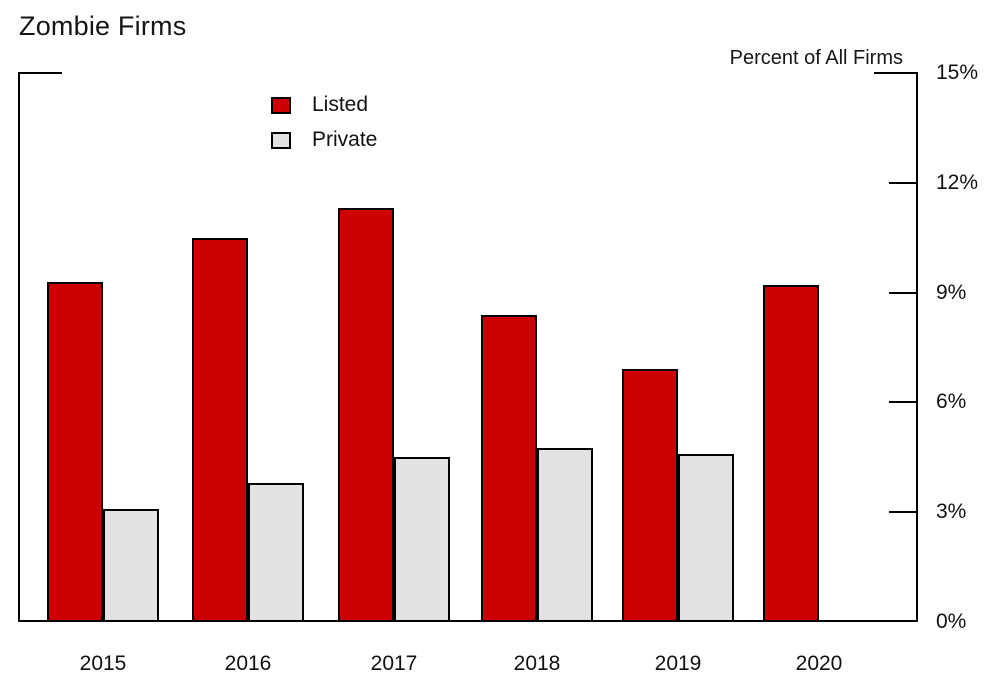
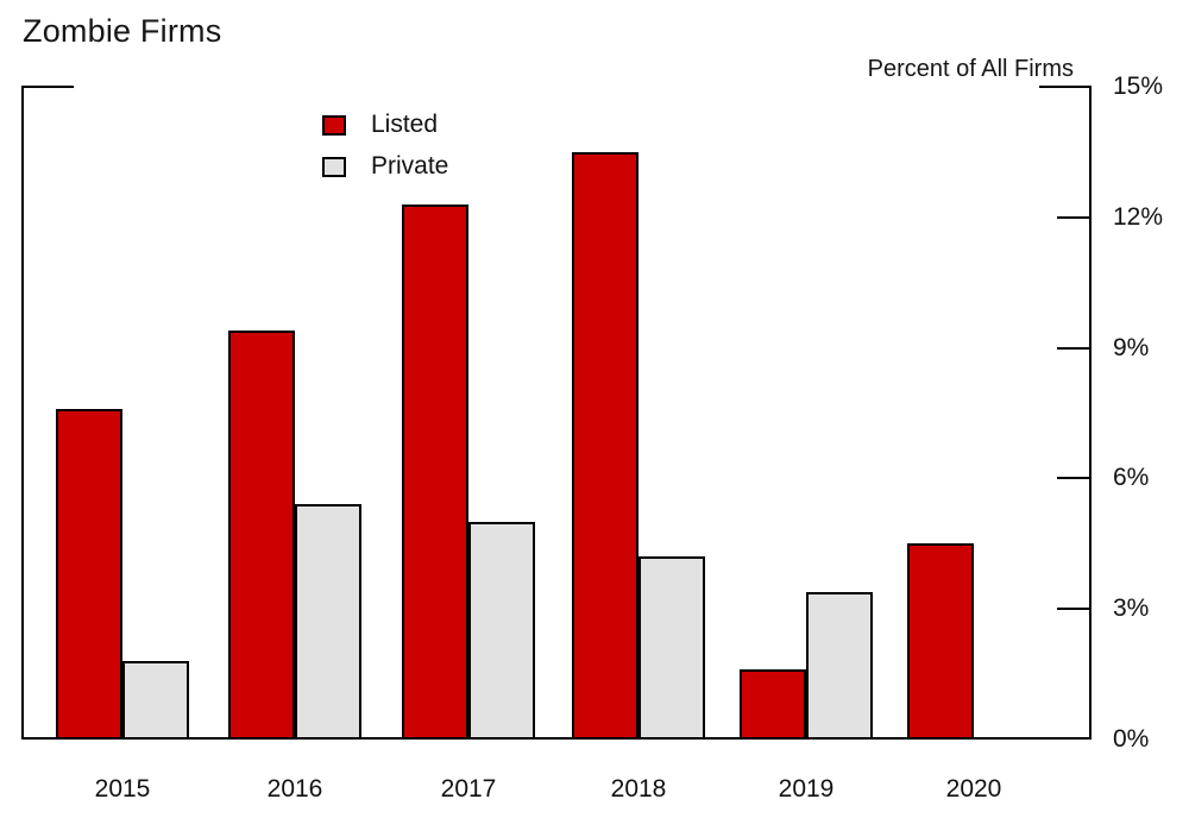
Listed/2015: 9.3% -> 7.6%
Private/2015: 3.1% -> 1.8%
Listed/2016: 10.5% -> 9.4%
Private/2016: 3.8% -> 5.4%
Listed/2017: 11.3% -> 12.3%
Private/2017: 4.5% -> 5.0%
Listed/2018: 8.4% -> 13.5%
Private/2018: 4.8% -> 4.2%
Listed/2019: 6.9% -> 1.6%
Private/2019: 4.6% -> 3.4%
Listed/2020: 9.2% -> 4.5%
